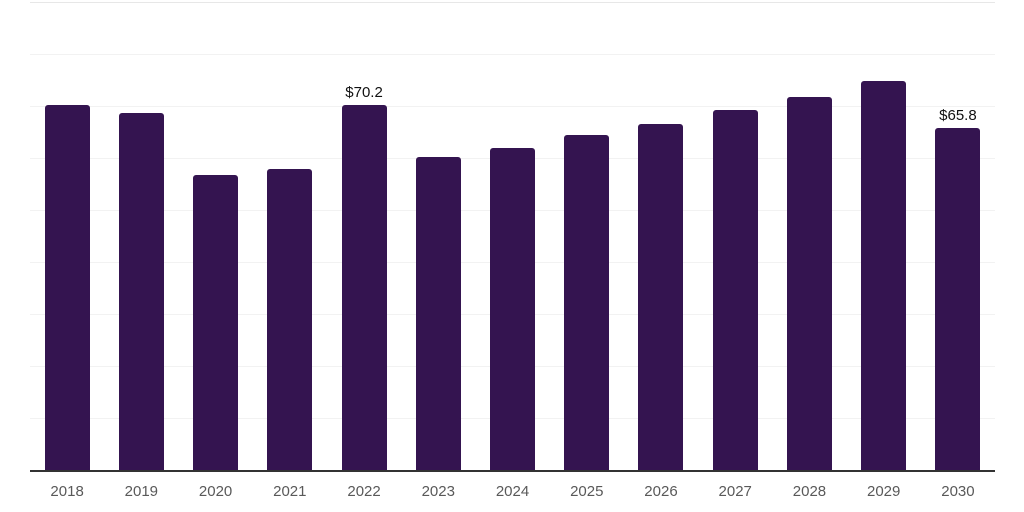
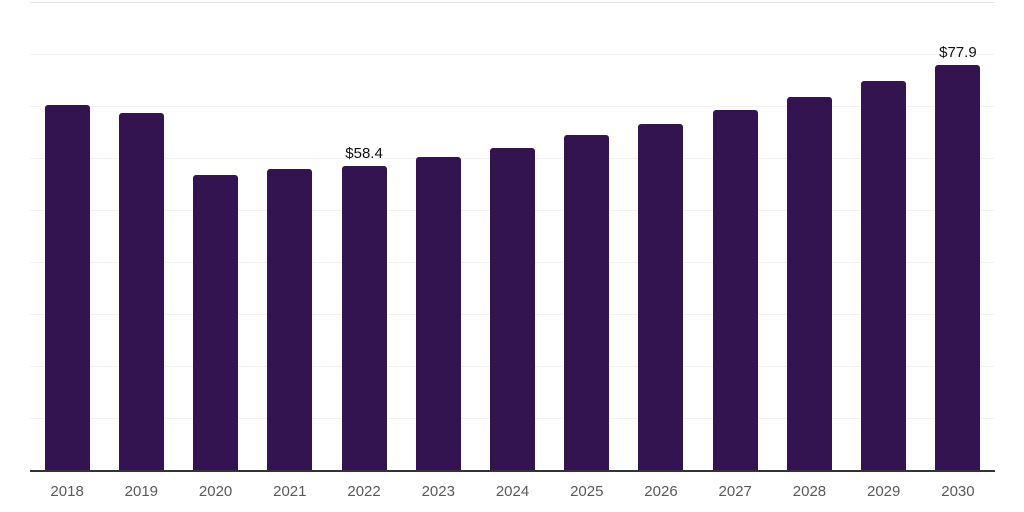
2022: $70.2 -> $58.4
2030: $65.8 -> $77.9
